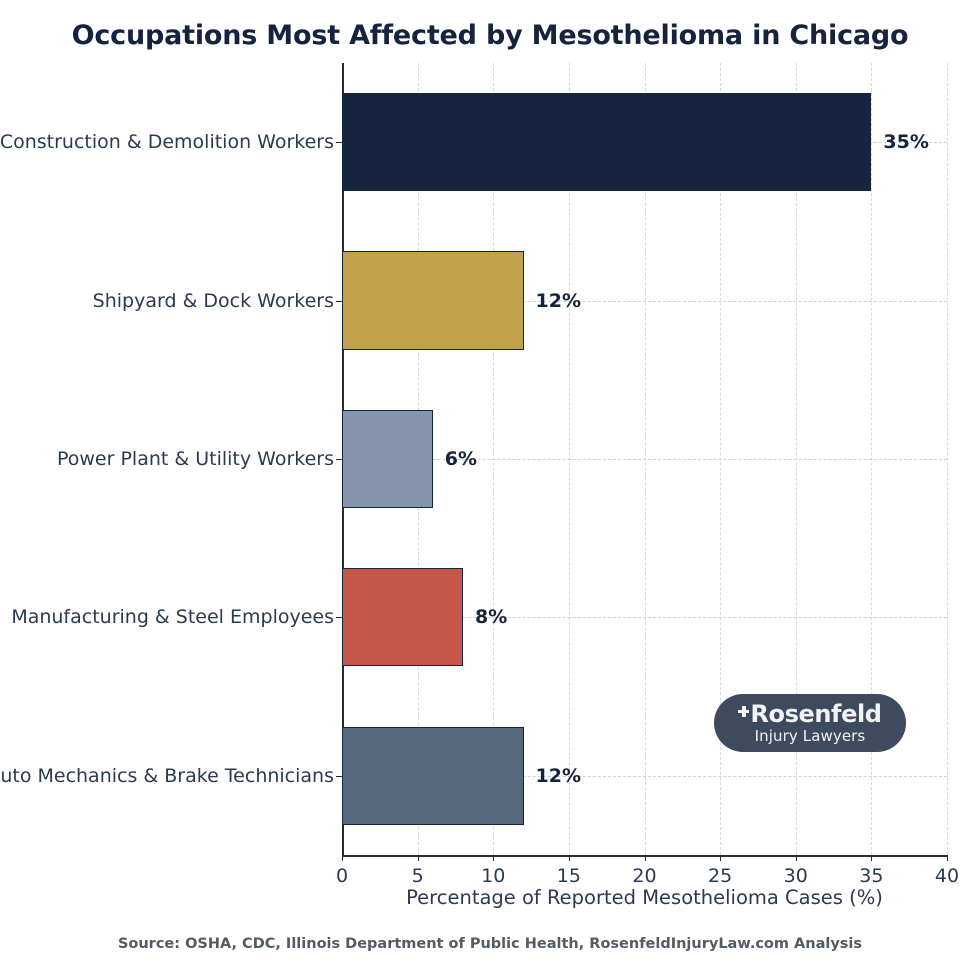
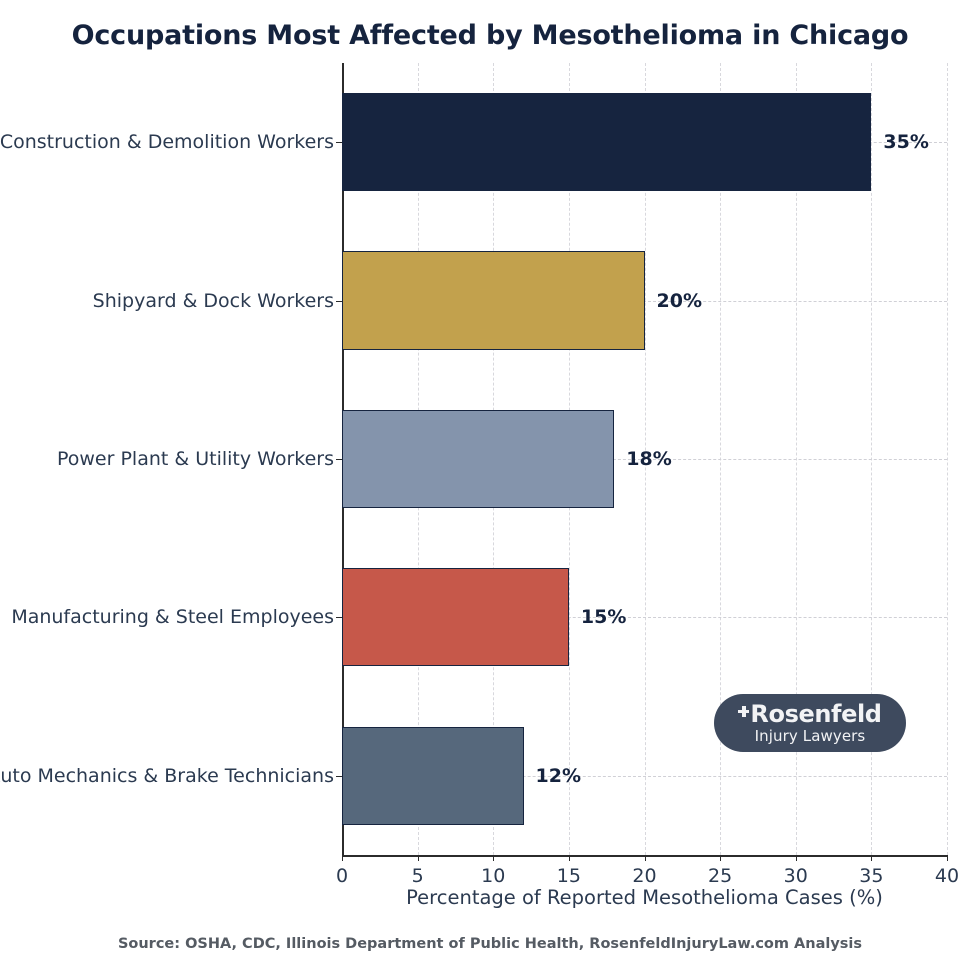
Shipyard & Dock Workers: 12% -> 20%
Power Plant & Utility Workers: 6% -> 18%
Manufacturing & Steel Employees: 8% -> 15%
